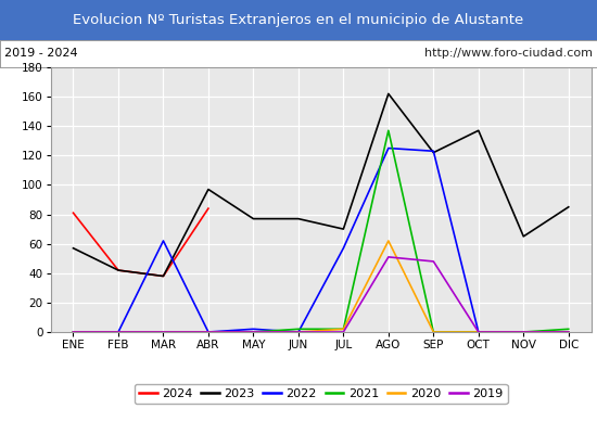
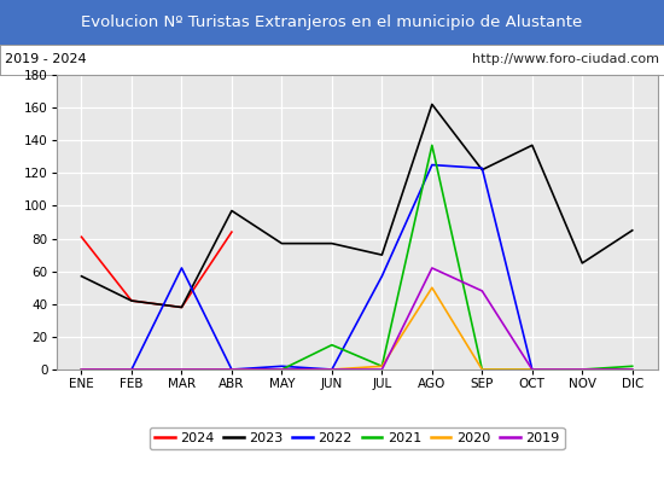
2021/JUN: 2 -> 15
2020/AGO: 62 -> 50
2019/AGO: 51 -> 62
